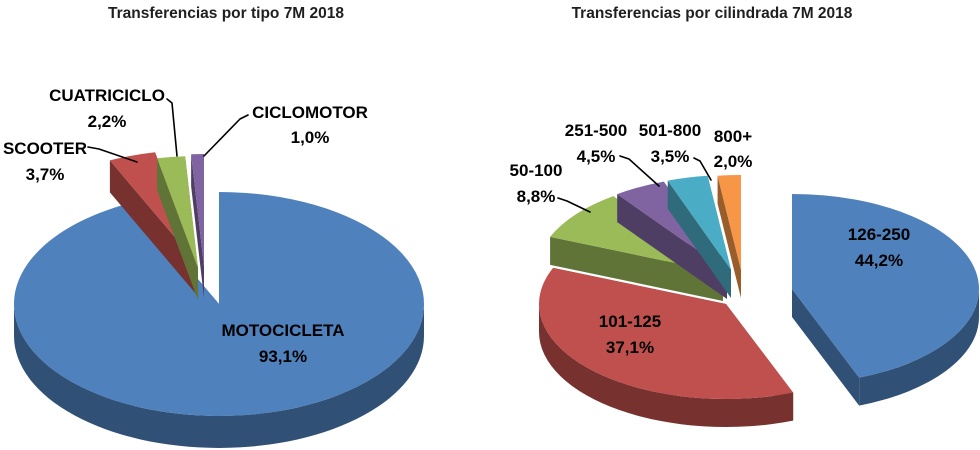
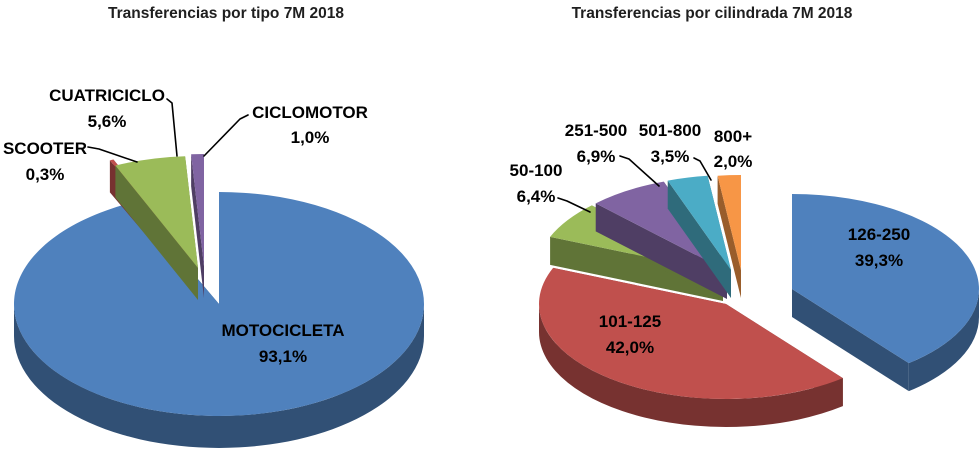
Transferencias por tipo 7M 2018/SCOOTER: 3,7% -> 0,3%
Transferencias por tipo 7M 2018/CUATRICICLO: 2,2% -> 5,6%
Transferencias por cilindrada 7M 2018/126-250: 44,2% -> 39,3%
Transferencias por cilindrada 7M 2018/101-125: 37,1% -> 42,0%
Transferencias por cilindrada 7M 2018/50-100: 8,8% -> 6,4%
Transferencias por cilindrada 7M 2018/251-500: 4,5% -> 6,9%
